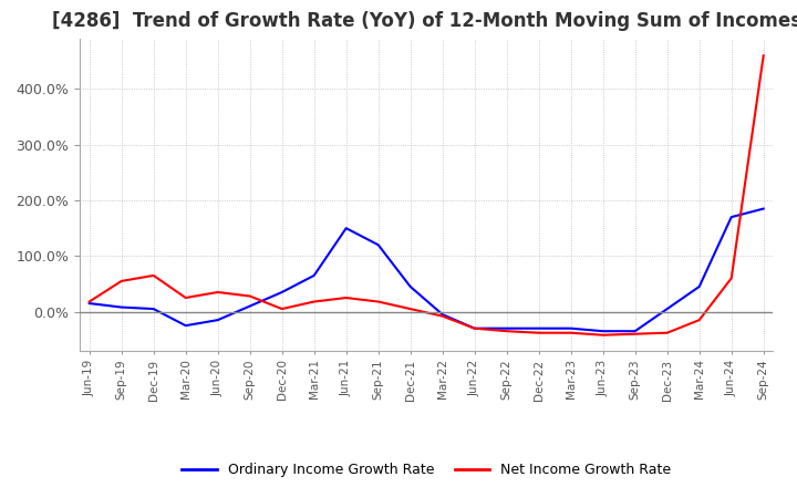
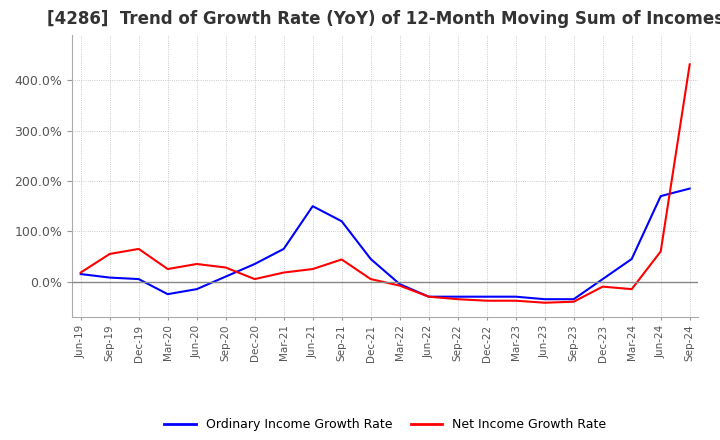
Net Income Growth Rate/Sep-21: 18% -> 44%
Net Income Growth Rate/Dec-23: -38% -> -10%
Net Income Growth Rate/Sep-24: 460% -> 432%
